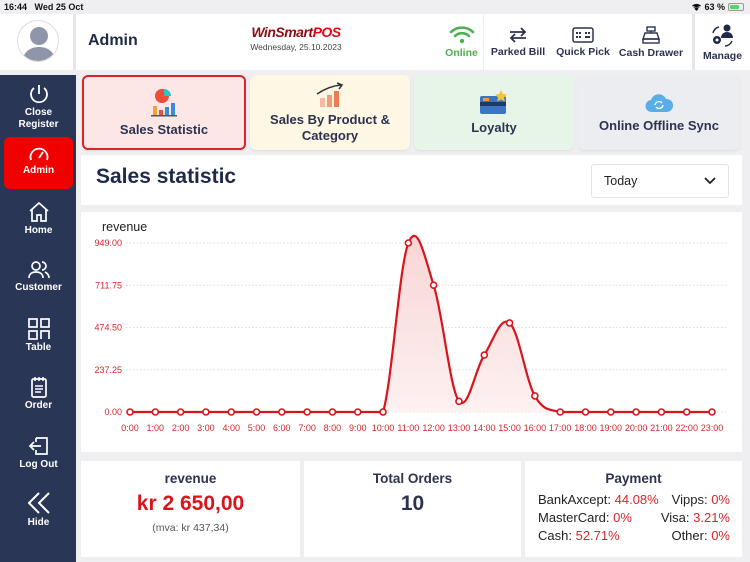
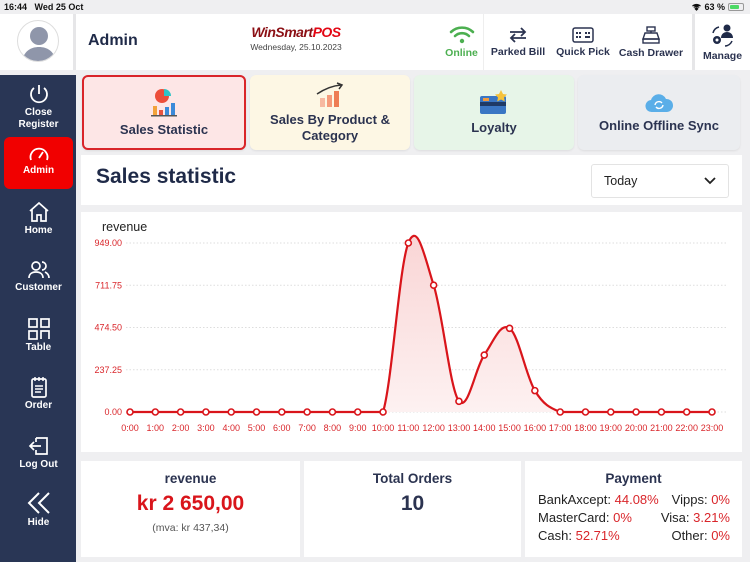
15:00: 500 -> 470
16:00: 90 -> 120
